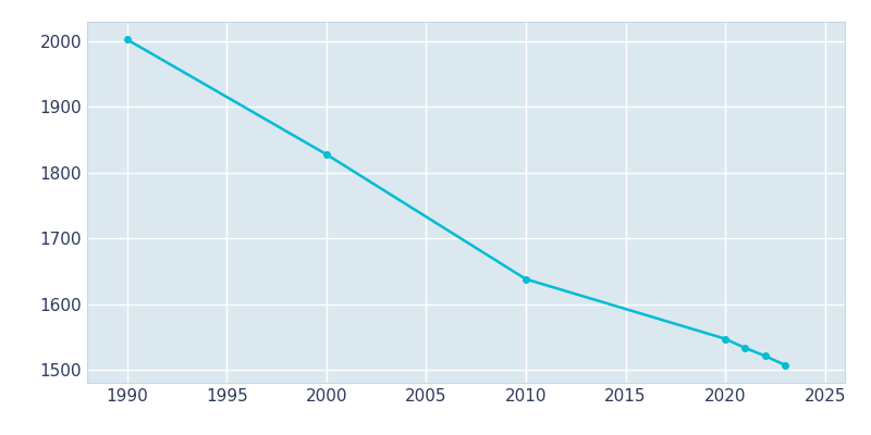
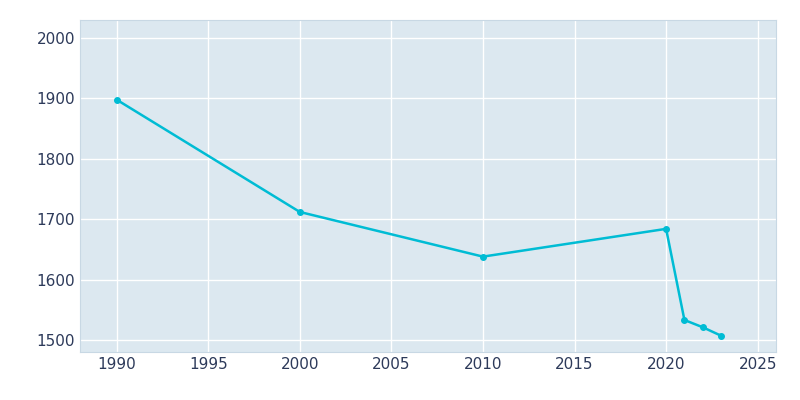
1990: 2003 -> 1898
2000: 1828 -> 1712
2020: 1547 -> 1684
